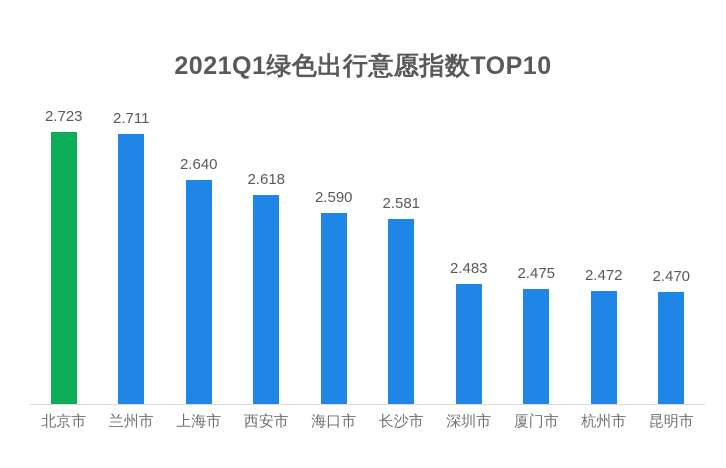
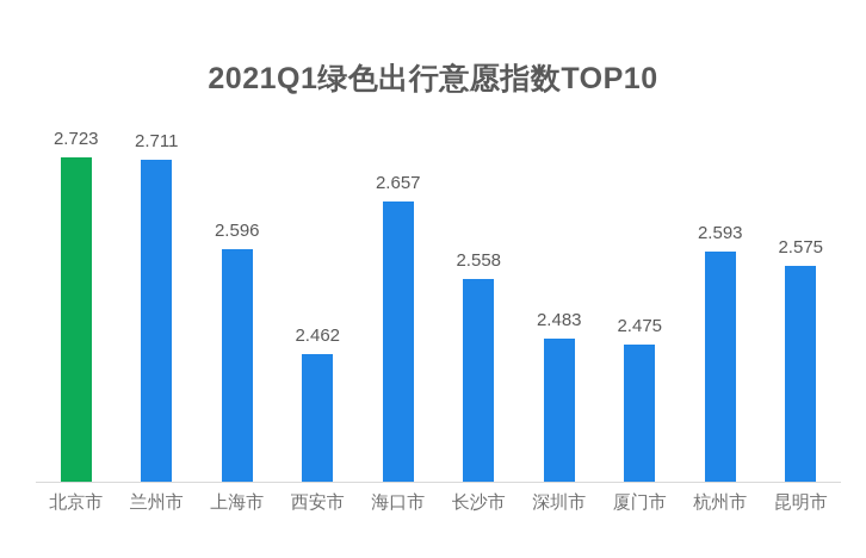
上海市: 2.640 -> 2.596
西安市: 2.618 -> 2.462
海口市: 2.590 -> 2.657
长沙市: 2.581 -> 2.558
杭州市: 2.472 -> 2.593
昆明市: 2.470 -> 2.575
